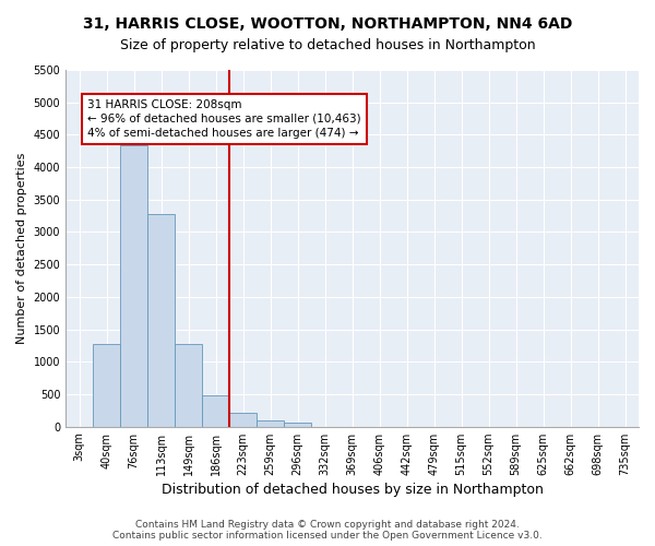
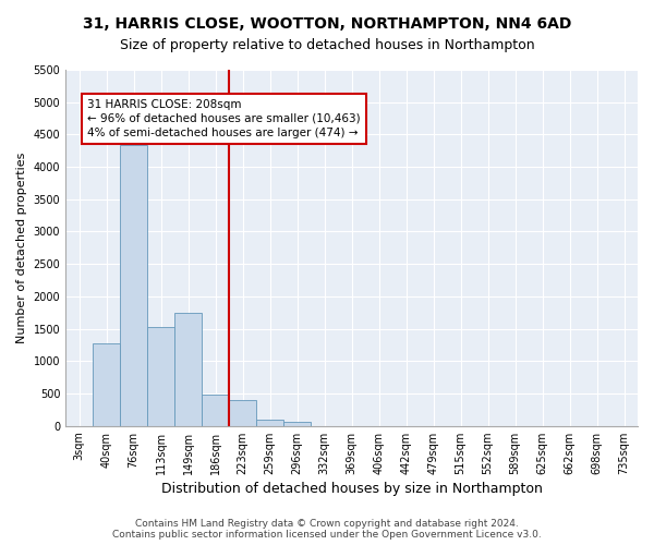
113sqm: 3280 -> 1520
149sqm: 1280 -> 1740
223sqm: 210 -> 400
